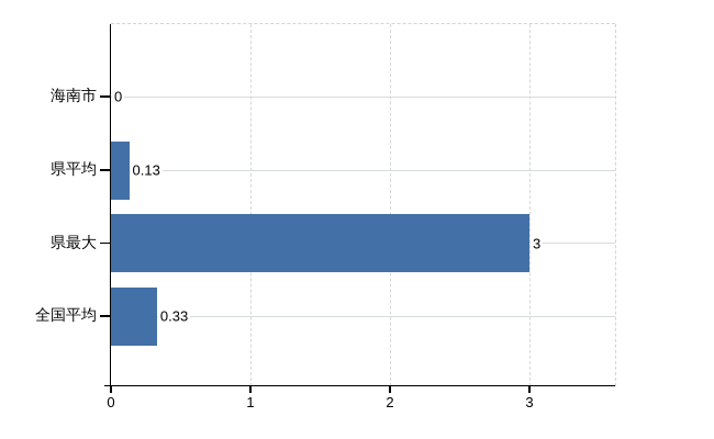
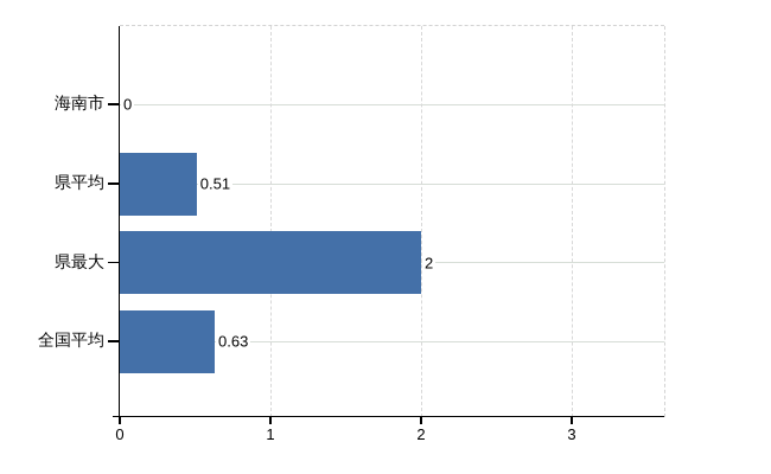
県平均: 0.13 -> 0.51
県最大: 3 -> 2
全国平均: 0.33 -> 0.63
